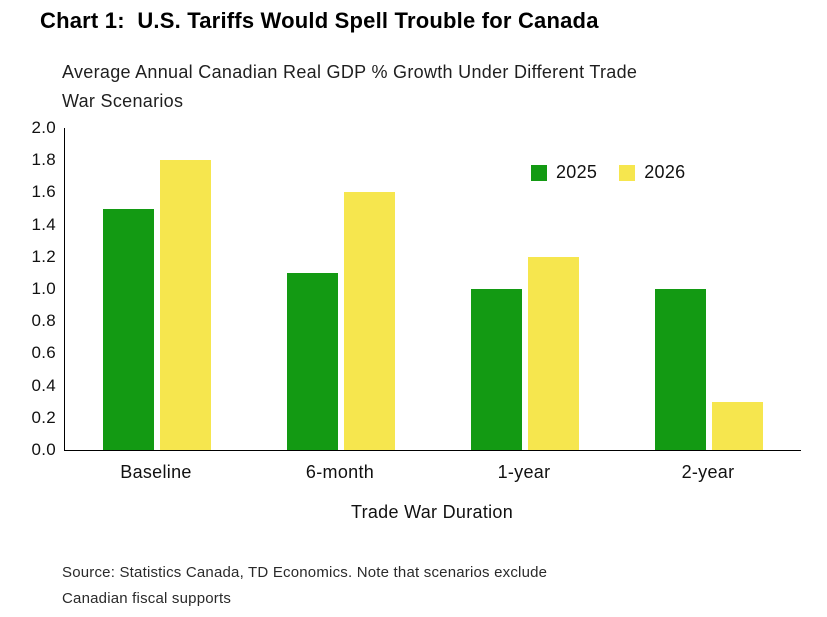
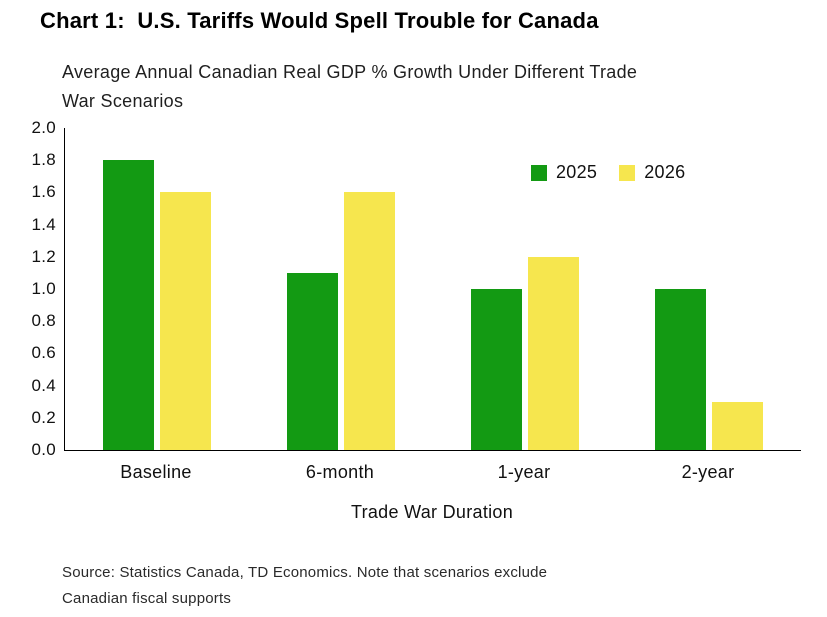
2025/Baseline: 1.5 -> 1.8
2026/Baseline: 1.8 -> 1.6
